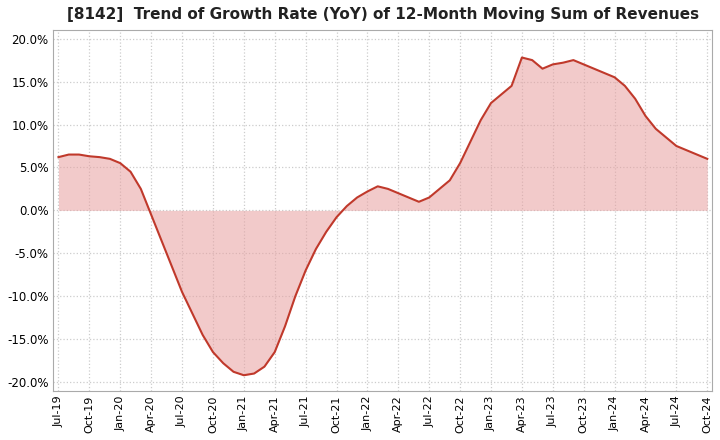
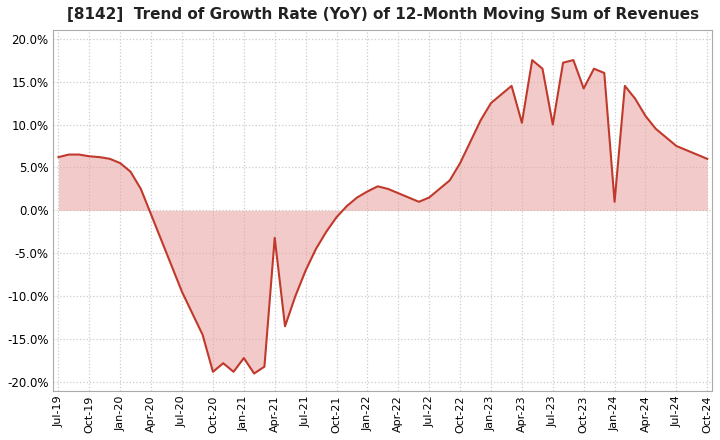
Oct-20: -16.5% -> -18.8%
Jan-21: -19.2% -> -17.2%
Apr-21: -16.5% -> -3.2%
Apr-23: 17.8% -> 10.2%
Jul-23: 17.0% -> 10.0%
Oct-23: 17.0% -> 14.2%
Jan-24: 15.5% -> 1.0%
